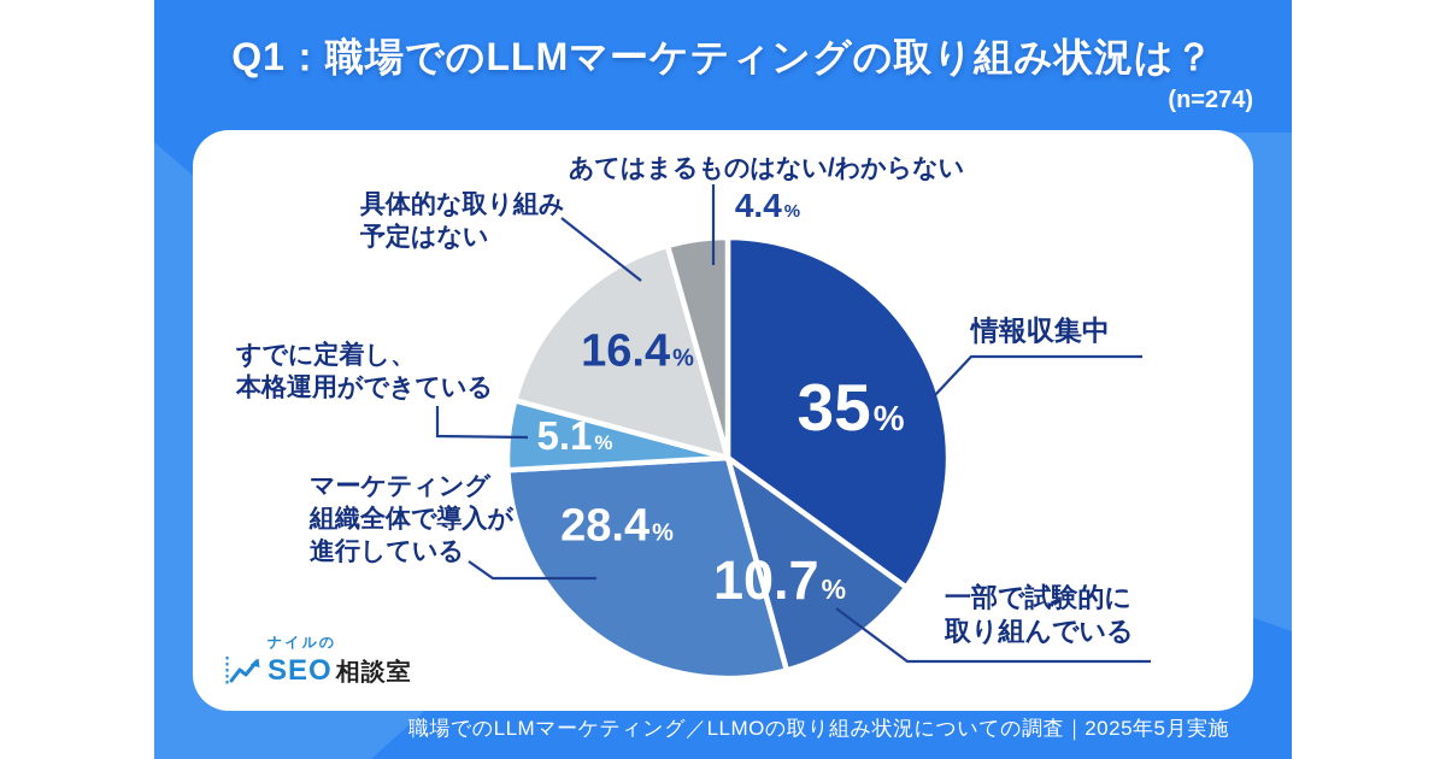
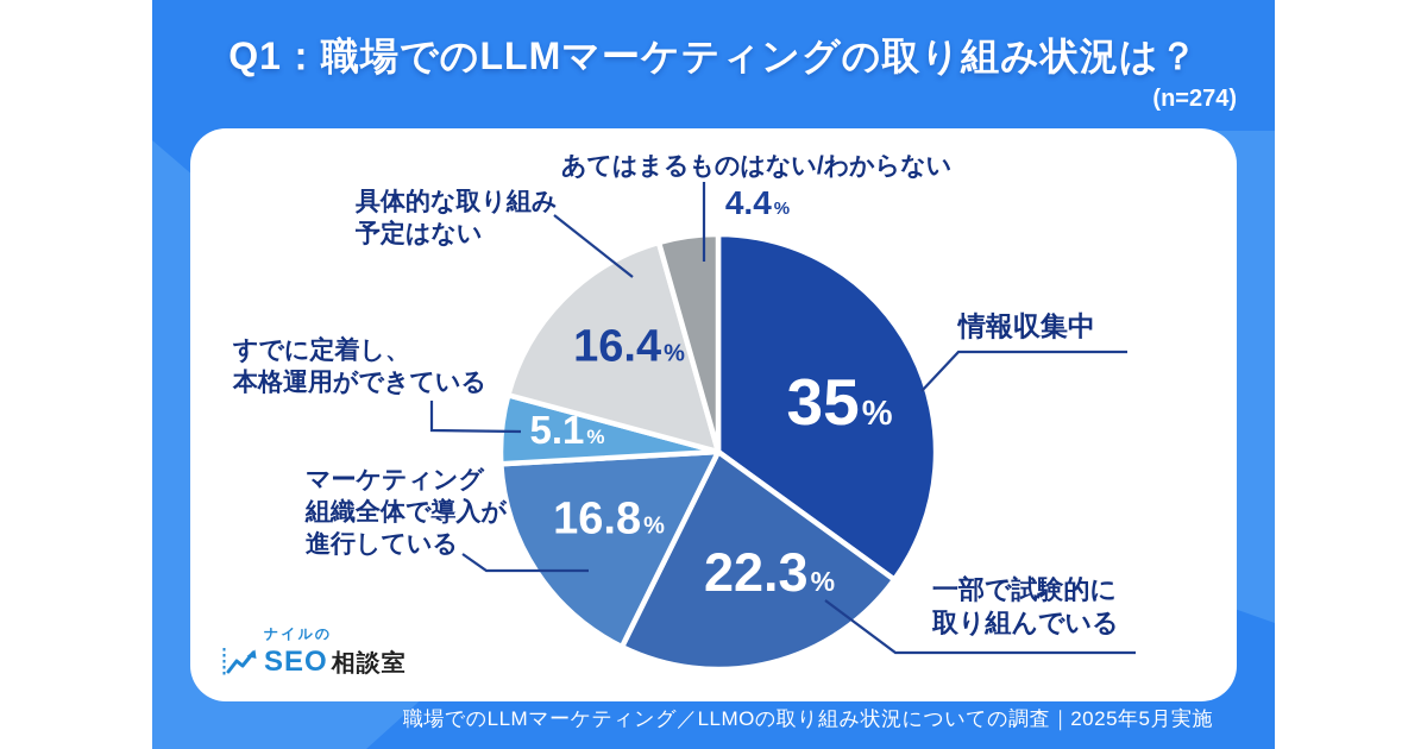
一部で試験的に 取り組んでいる: 10.7 -> 22.3
マーケティング 組織全体で導入が 進行している: 28.4 -> 16.8
